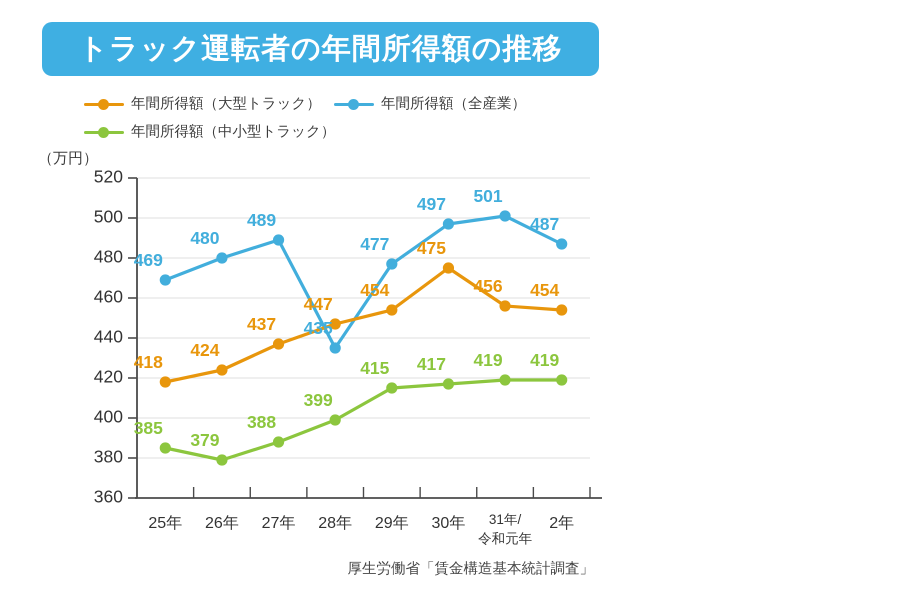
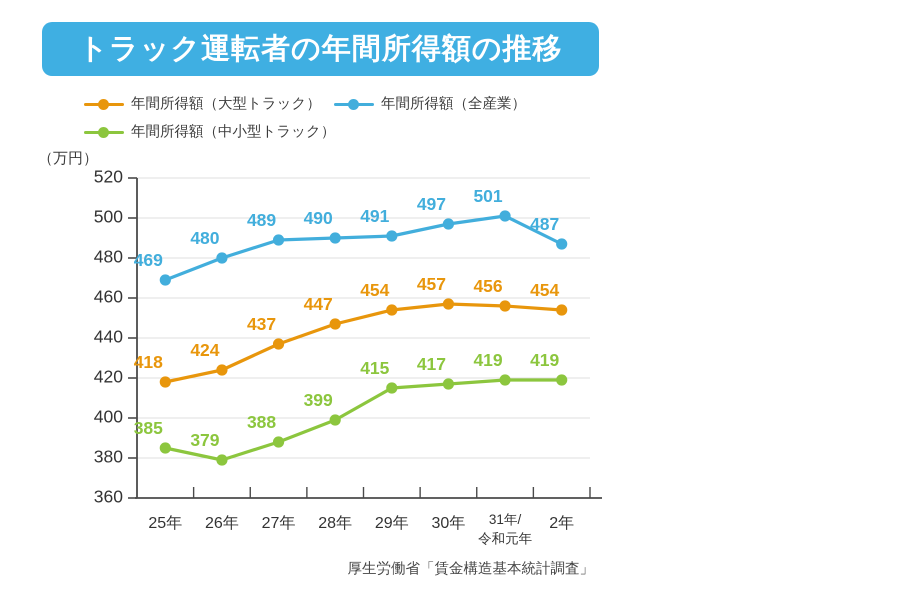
年間所得額（全産業）/28年: 435 -> 490
年間所得額（全産業）/29年: 477 -> 491
年間所得額（大型トラック）/30年: 475 -> 457
